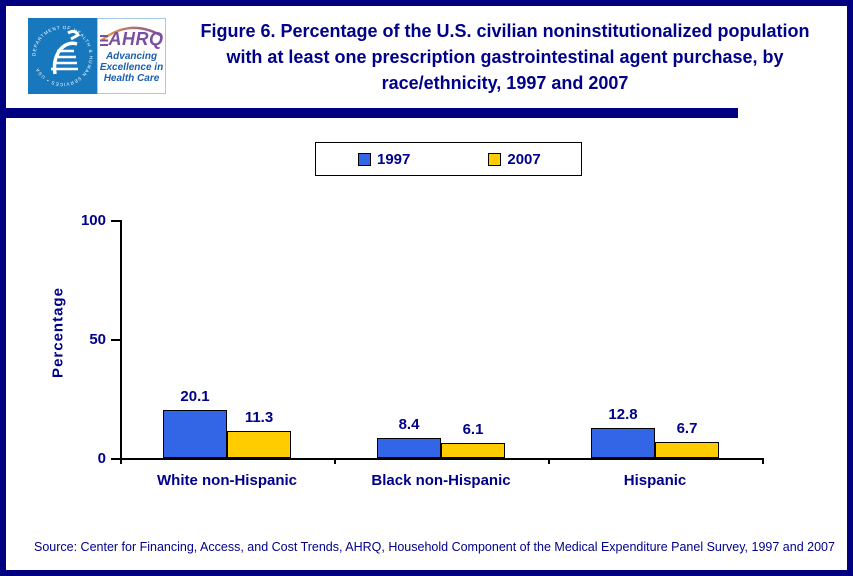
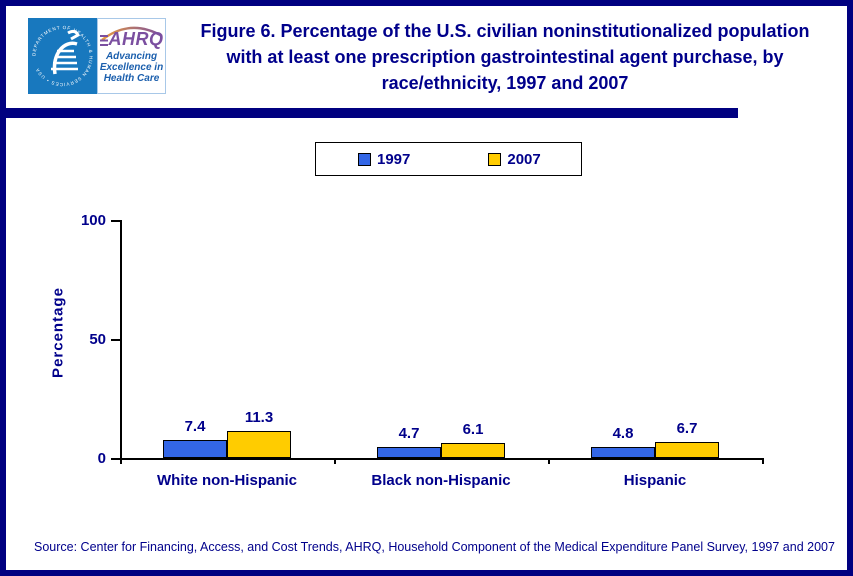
1997/White non-Hispanic: 20.1 -> 7.4
1997/Black non-Hispanic: 8.4 -> 4.7
1997/Hispanic: 12.8 -> 4.8
